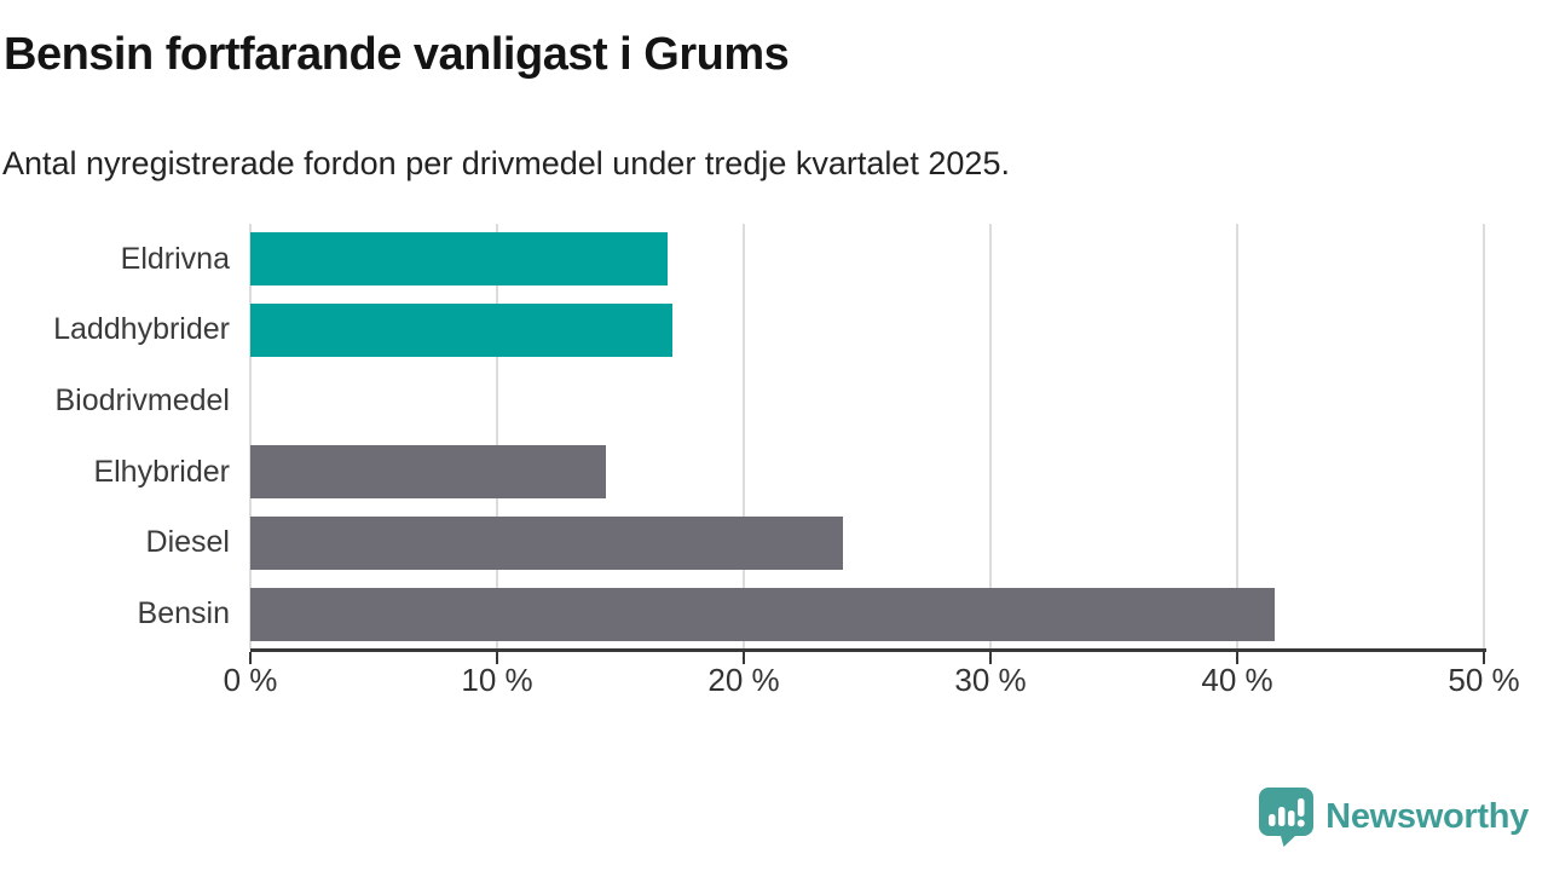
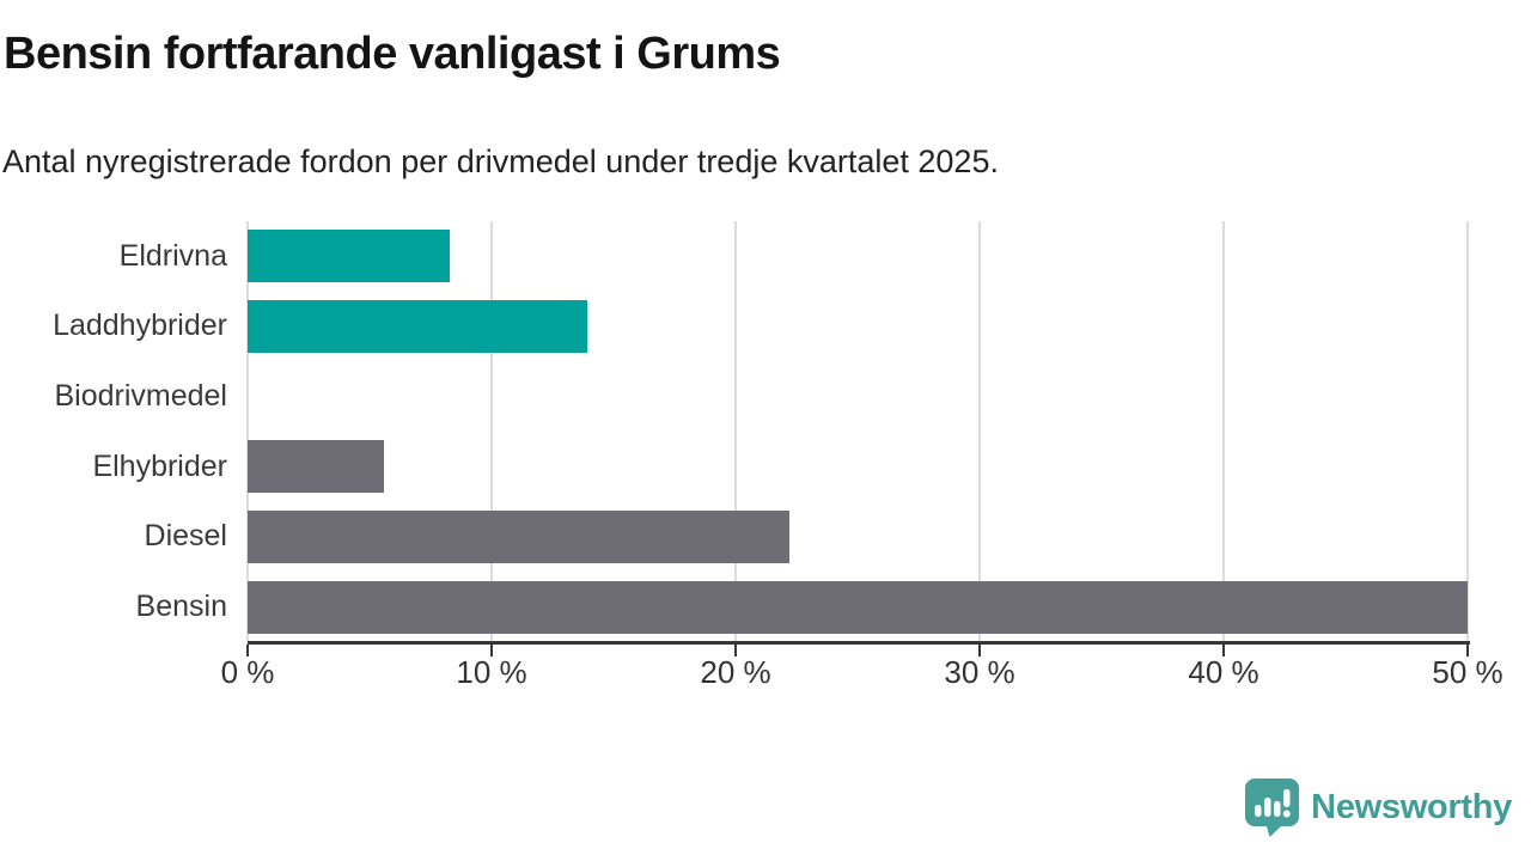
Eldrivna: 16.9% -> 8.3%
Laddhybrider: 17.1% -> 13.9%
Elhybrider: 14.4% -> 5.6%
Diesel: 24.0% -> 22.2%
Bensin: 41.5% -> 50.0%
